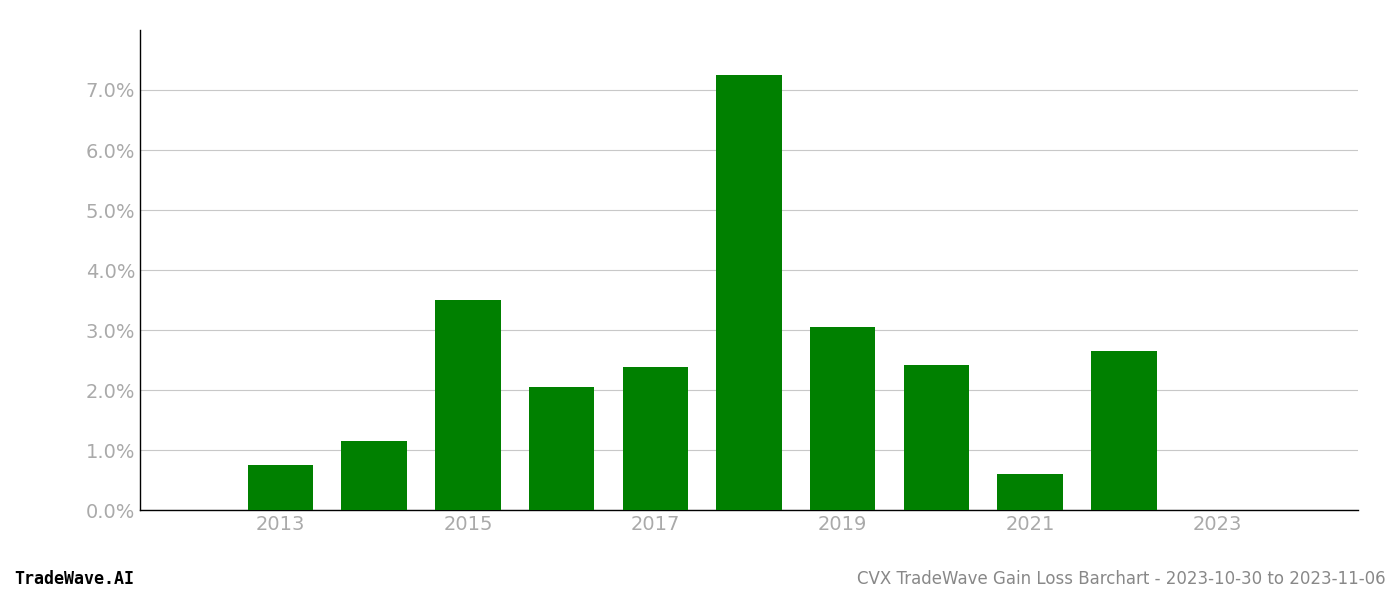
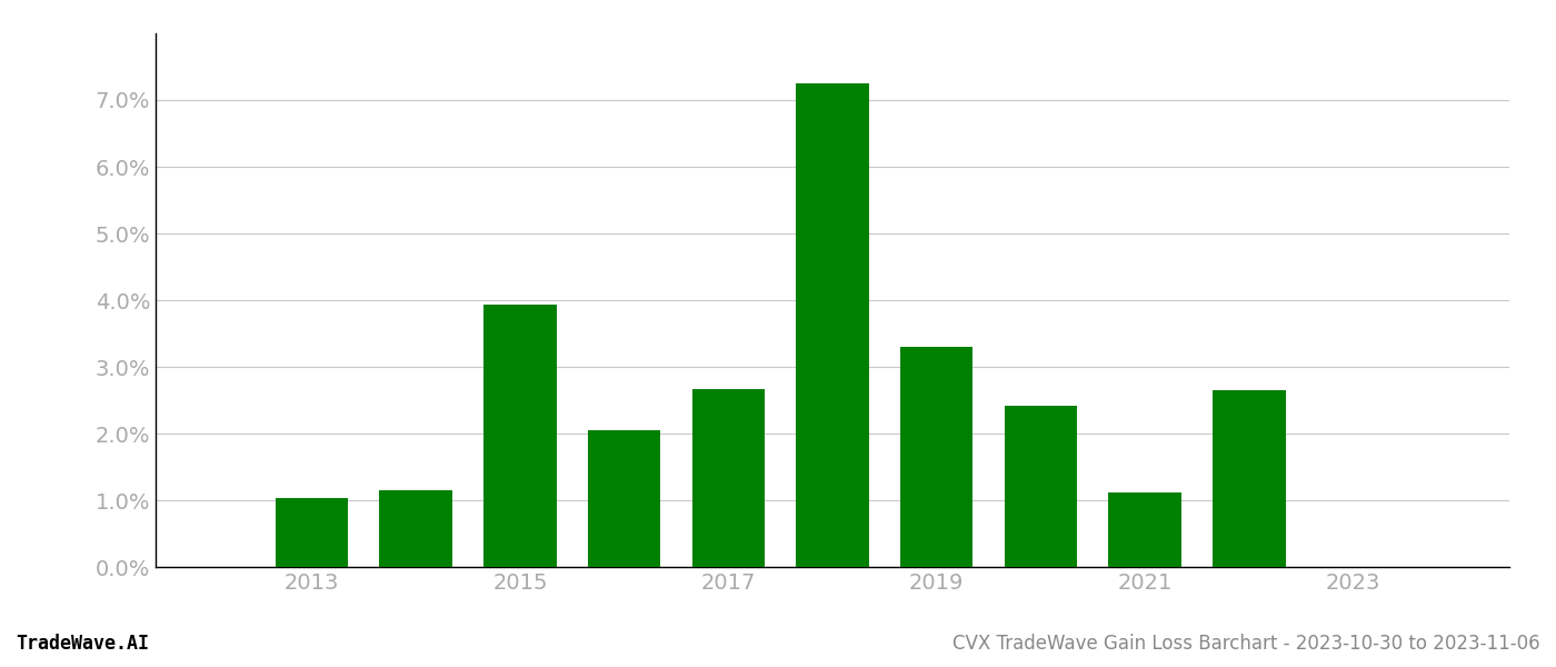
2013: 0.75% -> 1.04%
2015: 3.50% -> 3.94%
2017: 2.38% -> 2.66%
2019: 3.05% -> 3.30%
2021: 0.60% -> 1.12%
